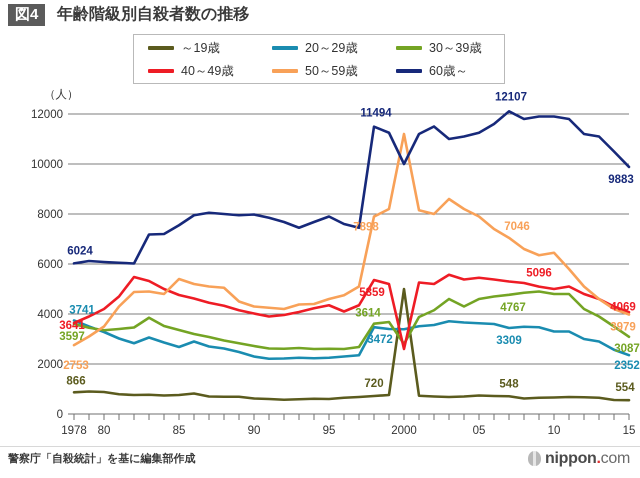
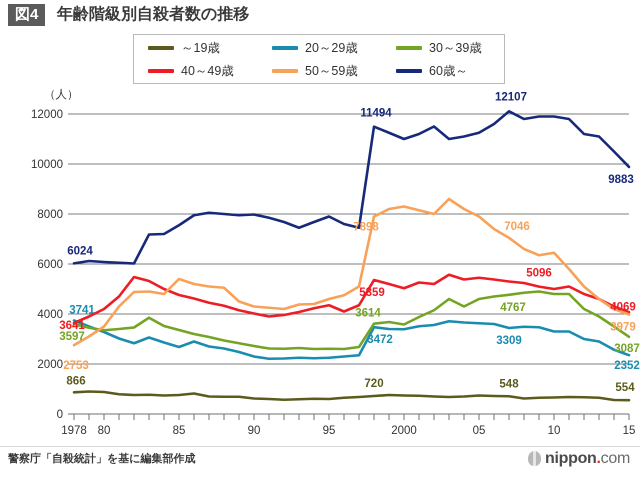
～19歳/2000: 5000 -> 700
30～39歳/2000: 2800 -> 3600
40～49歳/2000: 2600 -> 5000
50～59歳/2000: 11200 -> 8300
60歳～/2000: 10000 -> 11000
